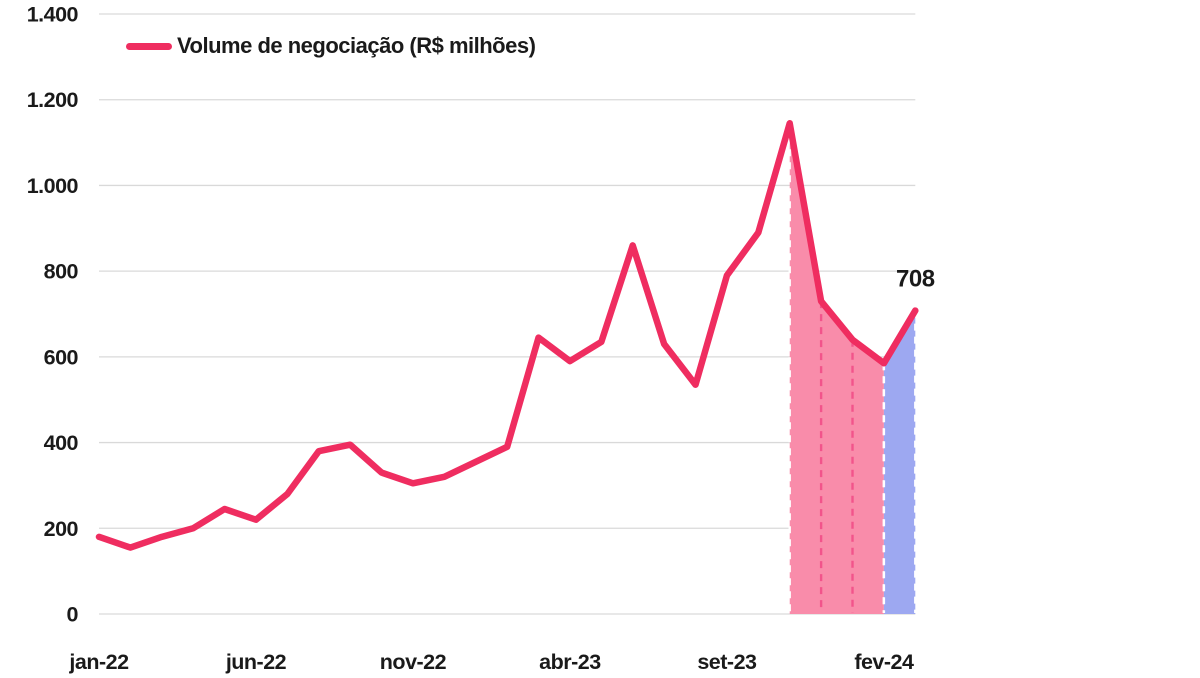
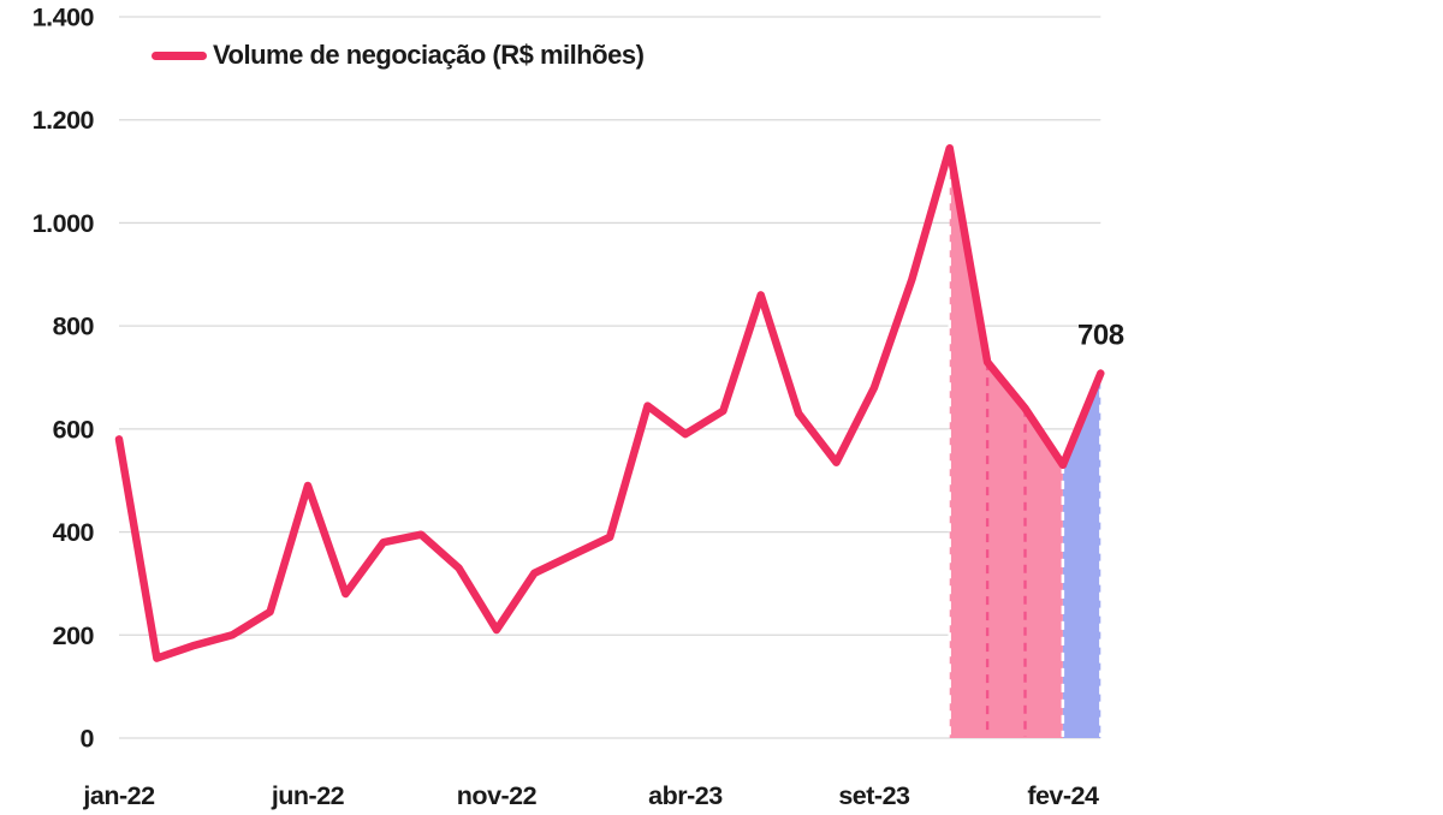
jan-22: 180 -> 580
jun-22: 220 -> 490
nov-22: 300 -> 210
set-23: 790 -> 680
fev-24: 580 -> 530
